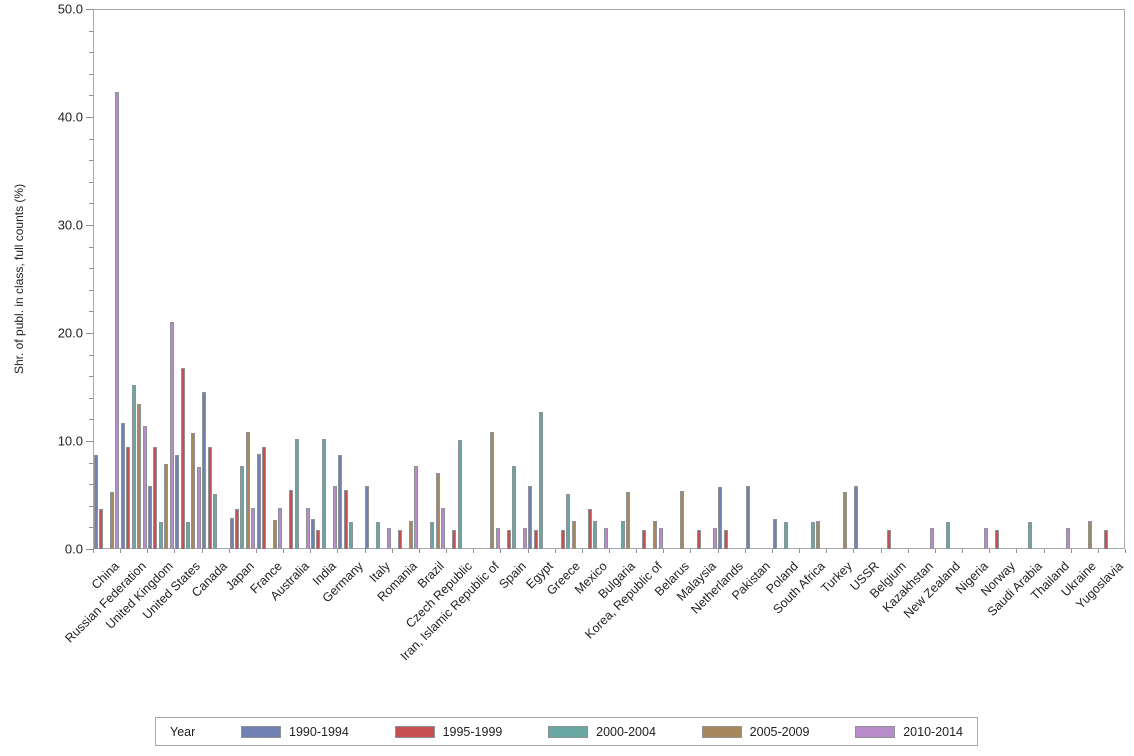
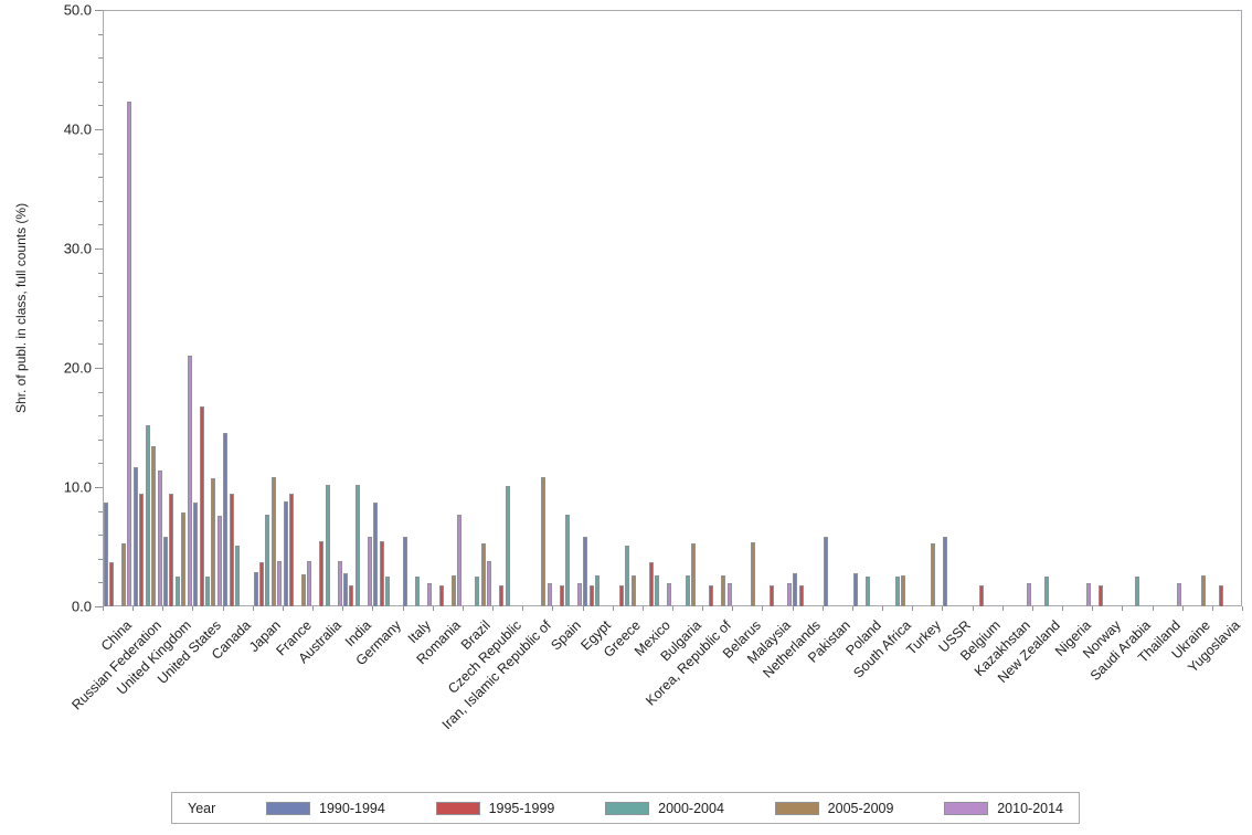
2005-2009/Brazil: 7.0 -> 5.3
2000-2004/Egypt: 12.7 -> 2.6
1990-1994/Netherlands: 5.7 -> 2.8
